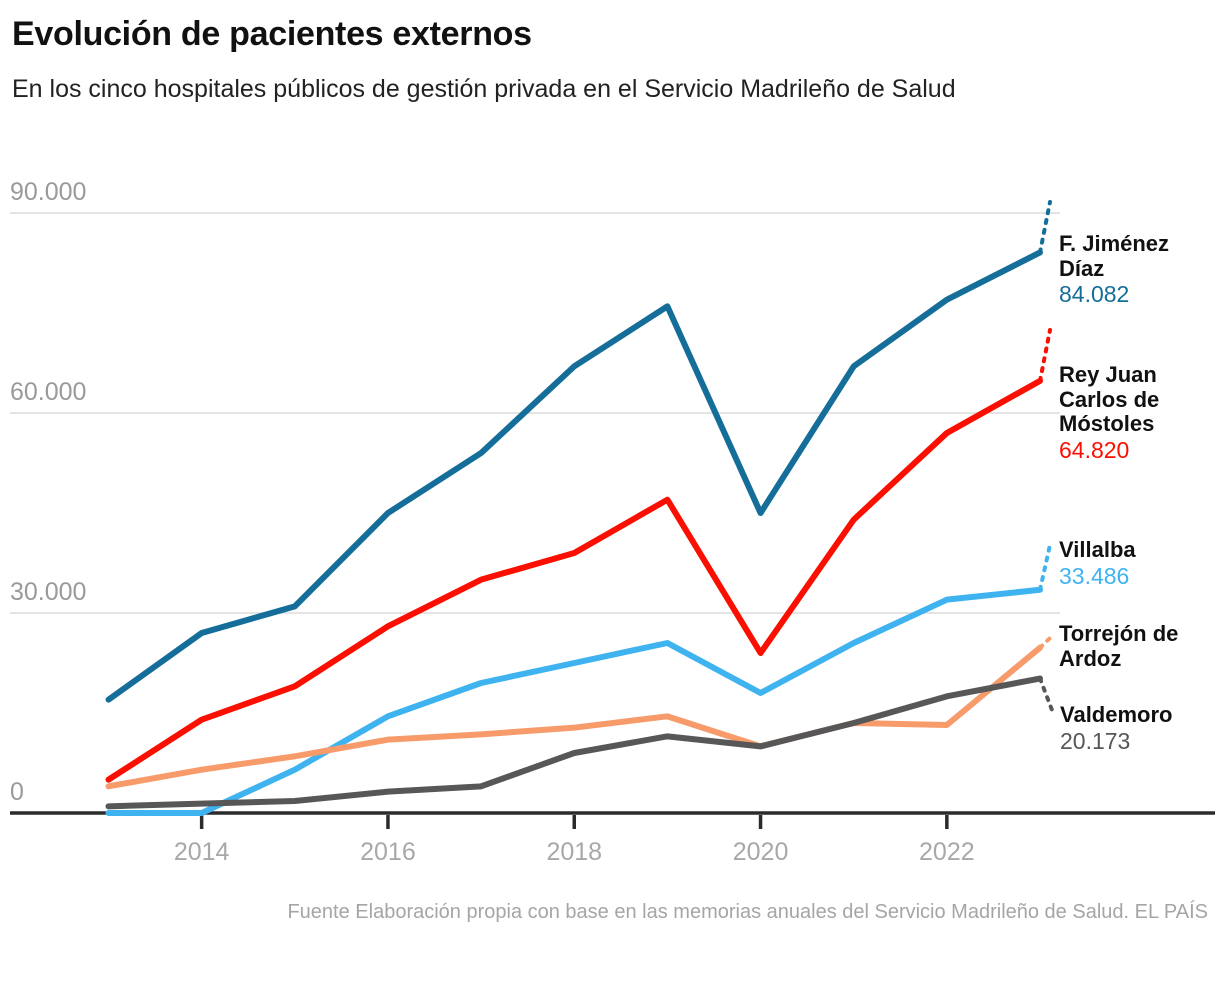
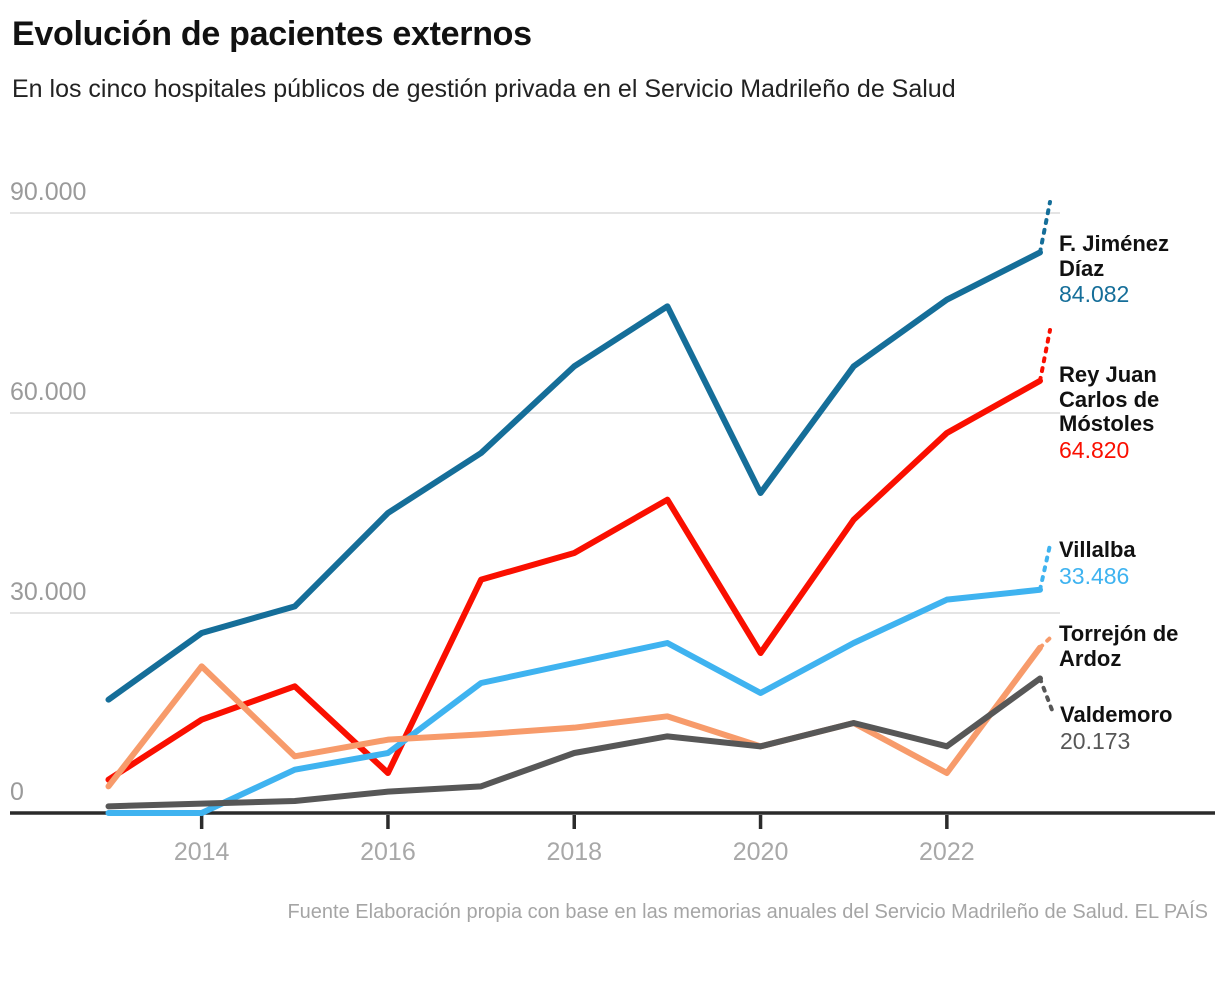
Torrejón de Ardoz/2014: 6000 -> 22000
Rey Juan Carlos de Móstoles/2016: 28000 -> 6000
Villalba/2016: 14000 -> 9000
F. Jiménez Díaz/2020: 45000 -> 48000
Torrejón de Ardoz/2022: 13000 -> 6000
Valdemoro/2022: 18000 -> 10000
